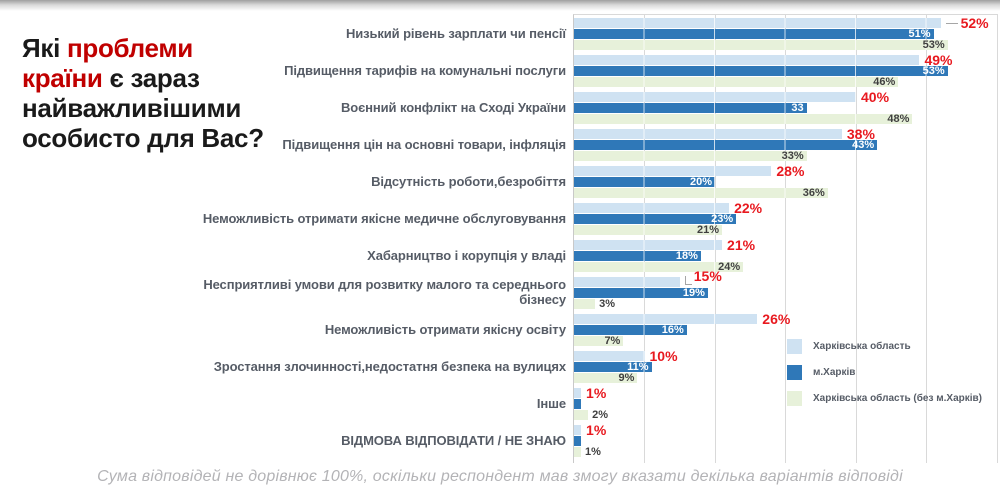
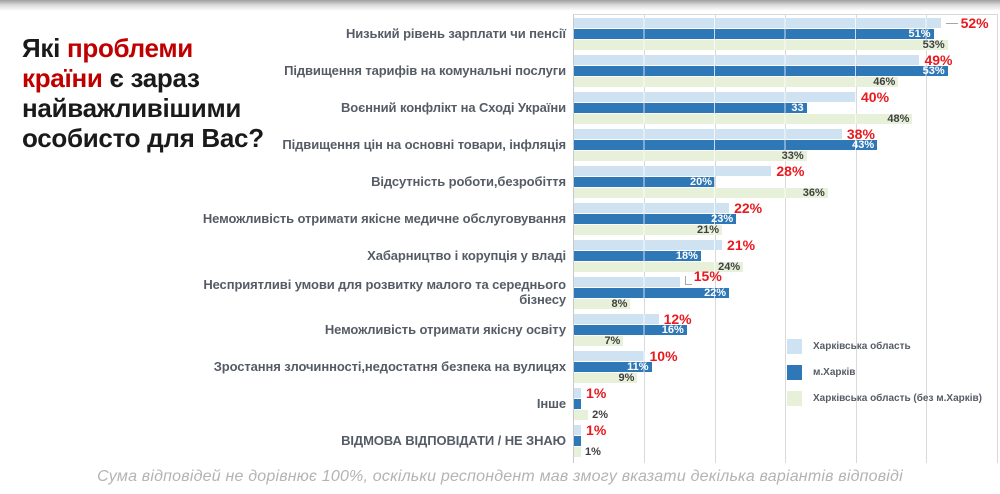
м.Харків/Несприятливі умови для розвитку малого та середнього бізнесу: 19% -> 22%
Харківська область (без м.Харків)/Несприятливі умови для розвитку малого та середнього бізнесу: 3% -> 8%
Харківська область/Неможливість отримати якісну освіту: 26% -> 12%
